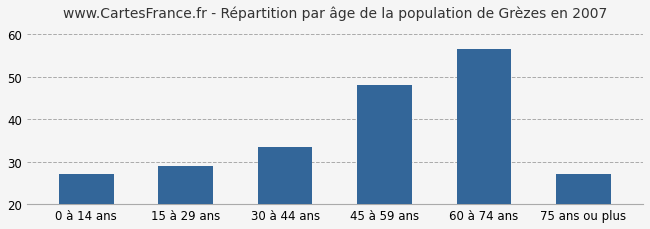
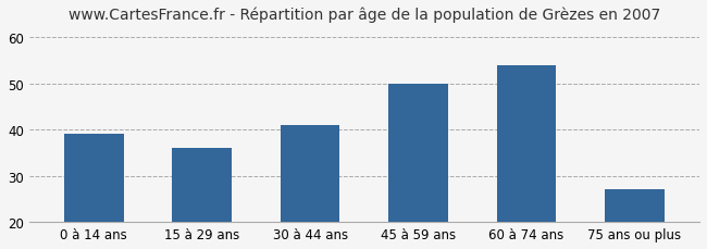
0 à 14 ans: 27.0 -> 39.0
15 à 29 ans: 29.0 -> 36.0
30 à 44 ans: 33.5 -> 41.0
45 à 59 ans: 48.0 -> 50.0
60 à 74 ans: 56.5 -> 54.0
